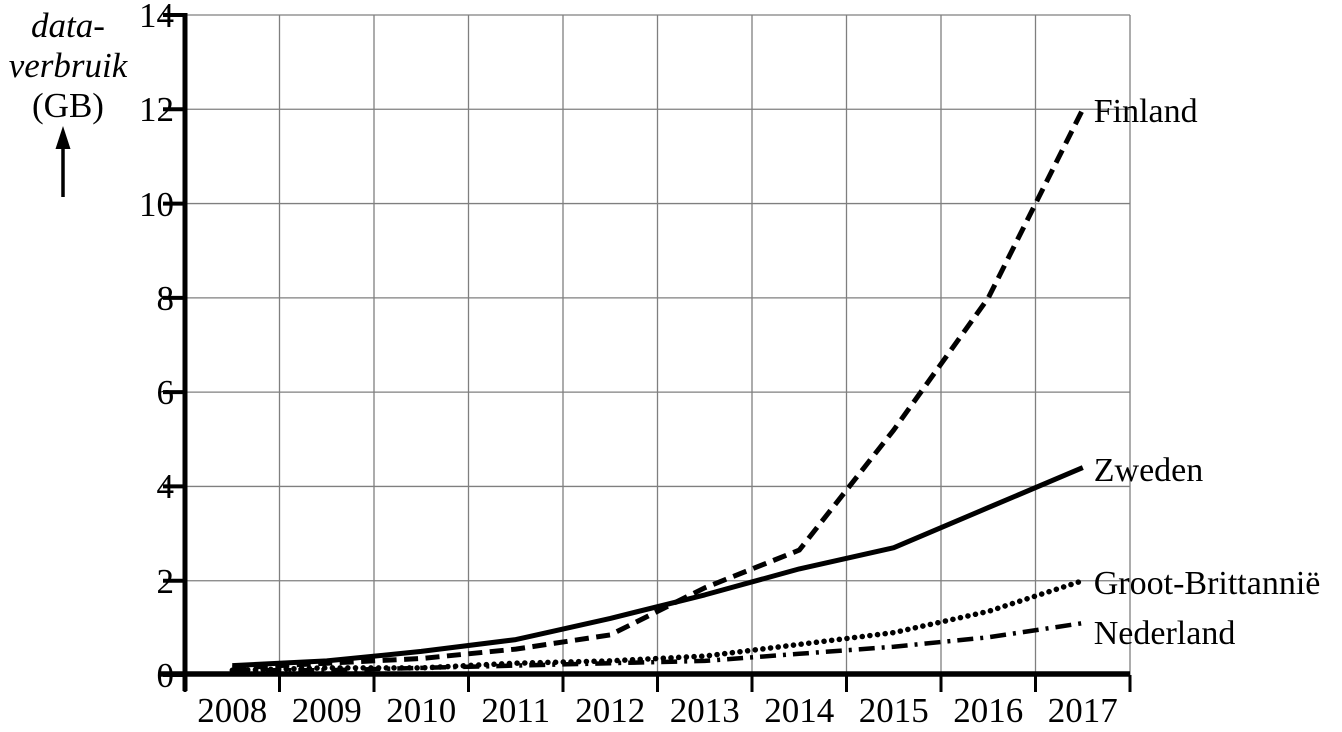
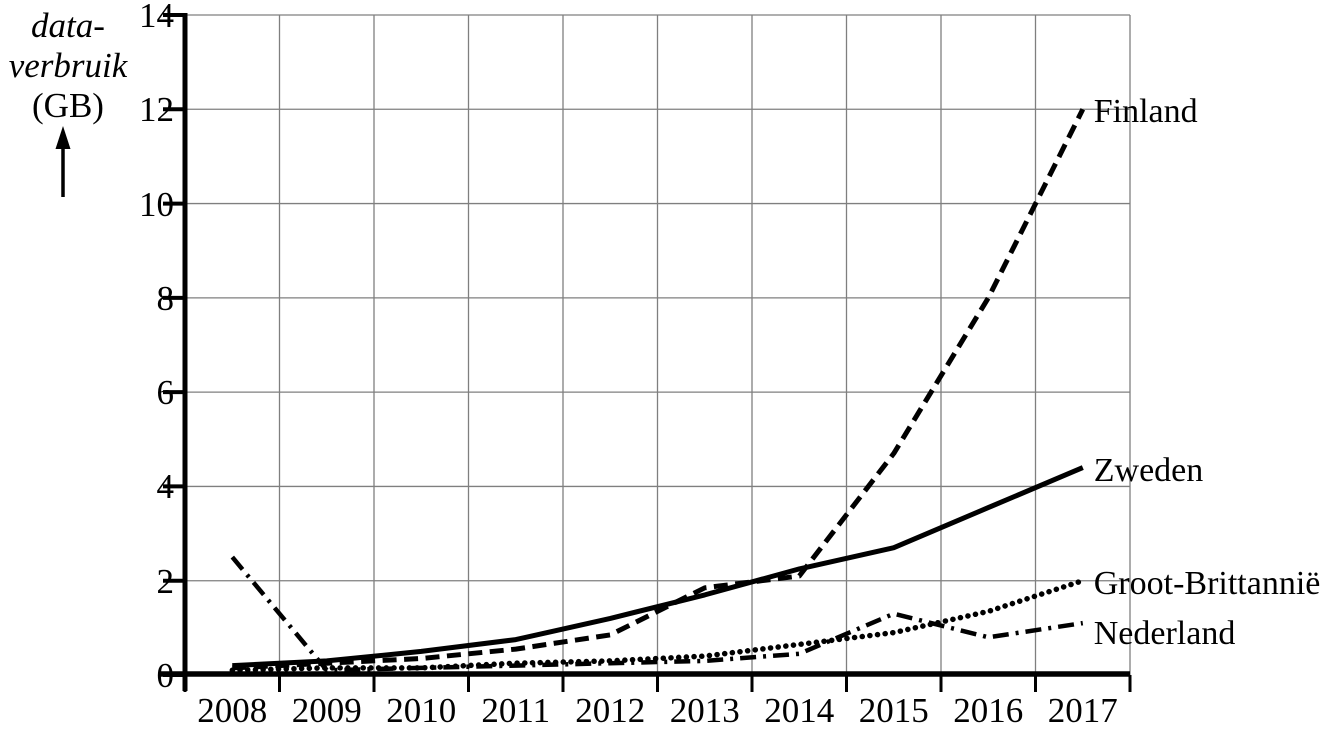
Nederland/2008: 0.1 -> 2.5
Finland/2014: 2.6 -> 2.1
Finland/2015: 5.2 -> 4.7
Nederland/2015: 0.6 -> 1.3
